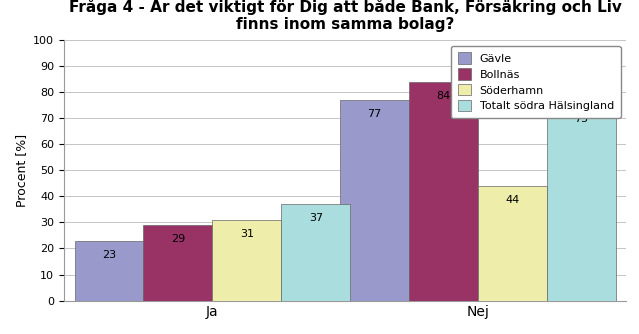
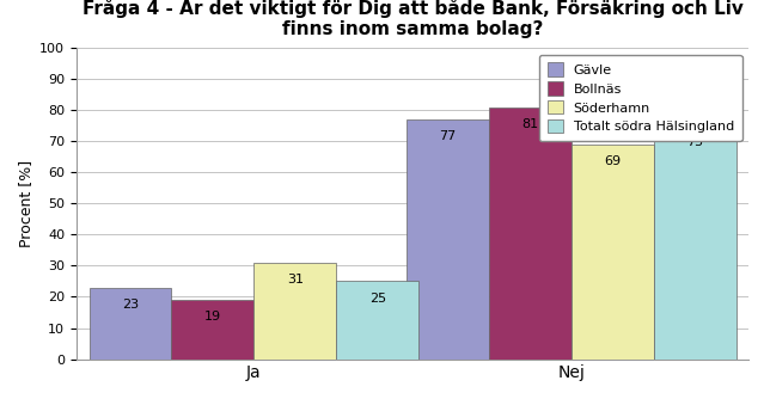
Bollnäs/Ja: 29 -> 19
Totalt södra Hälsingland/Ja: 37 -> 25
Bollnäs/Nej: 84 -> 81
Söderhamn/Nej: 44 -> 69
